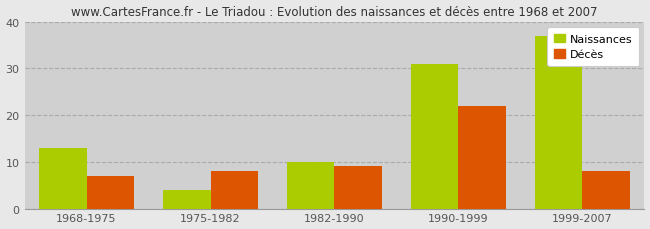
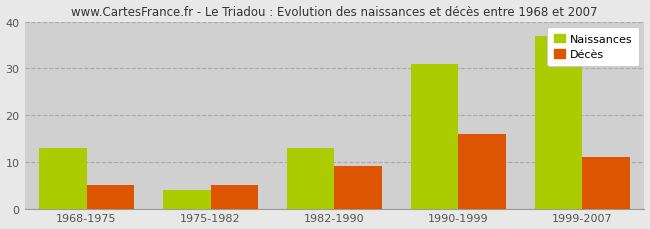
Décès/1968-1975: 7 -> 5
Décès/1975-1982: 8 -> 5
Naissances/1982-1990: 10 -> 13
Décès/1990-1999: 22 -> 16
Décès/1999-2007: 8 -> 11
